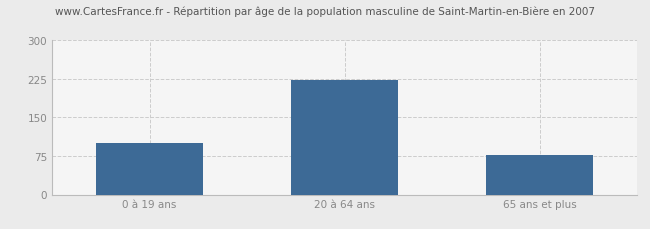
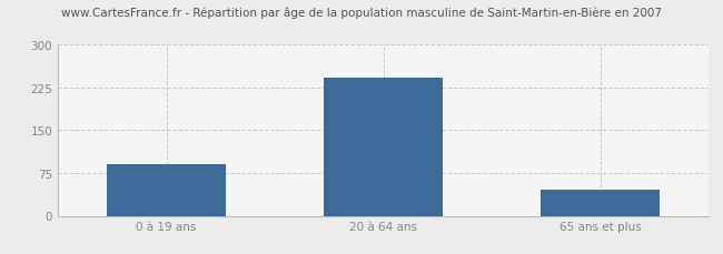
0 à 19 ans: 100 -> 90
20 à 64 ans: 222 -> 243
65 ans et plus: 76 -> 45
